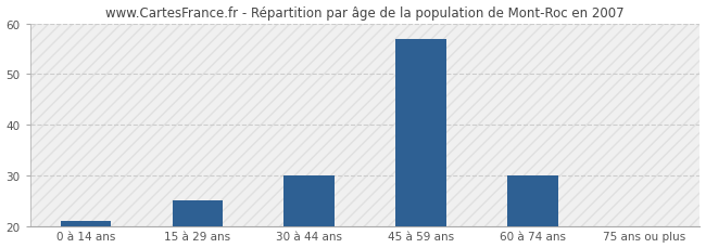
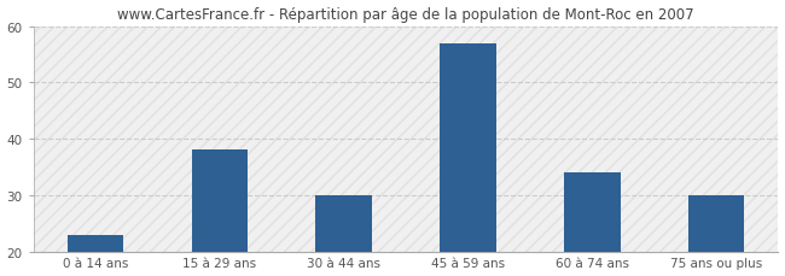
0 à 14 ans: 21 -> 23
15 à 29 ans: 25 -> 38
60 à 74 ans: 30 -> 34
75 ans ou plus: 20 -> 30
